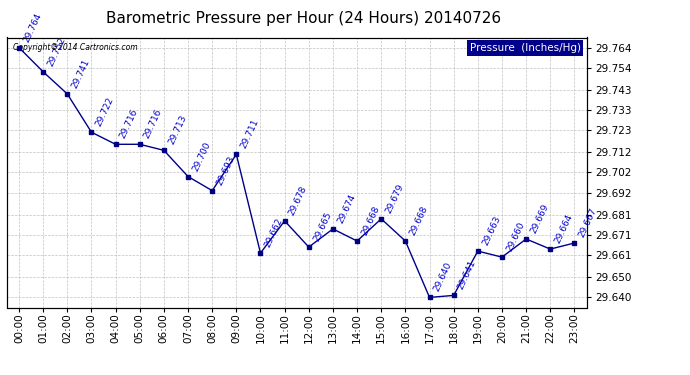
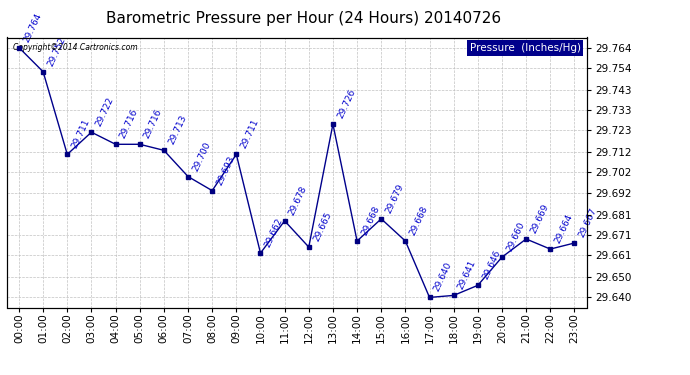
02:00: 29.741 -> 29.711
13:00: 29.674 -> 29.726
19:00: 29.663 -> 29.646
